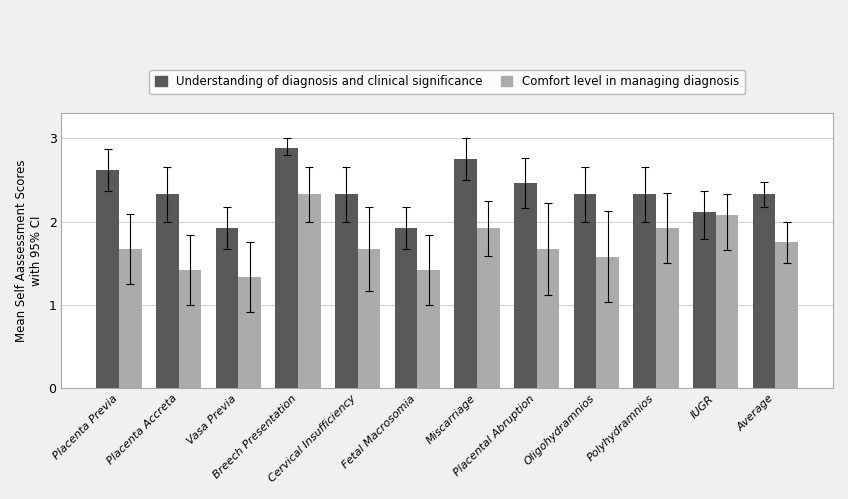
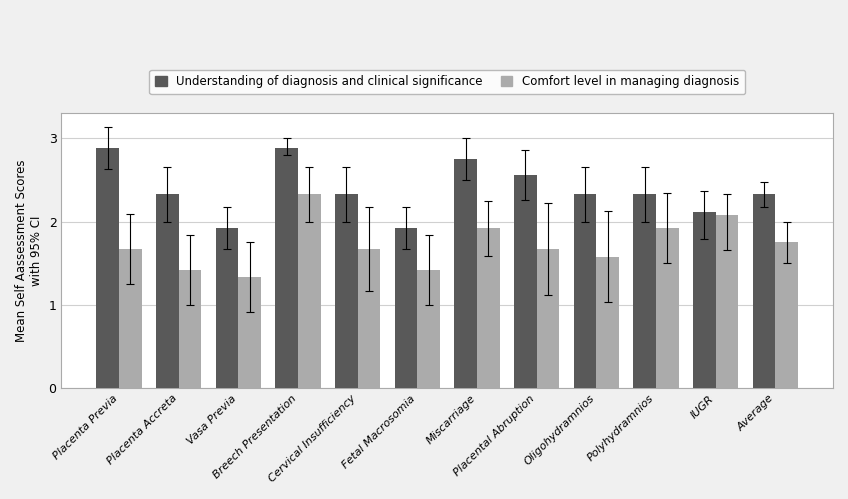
Understanding of diagnosis and clinical significance/Placenta Previa: 2.62 -> 2.88
Understanding of diagnosis and clinical significance/Placental Abruption: 2.46 -> 2.56
